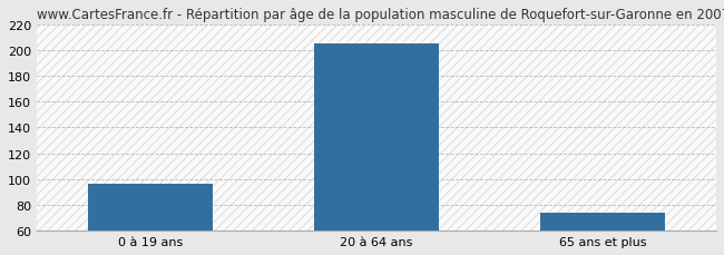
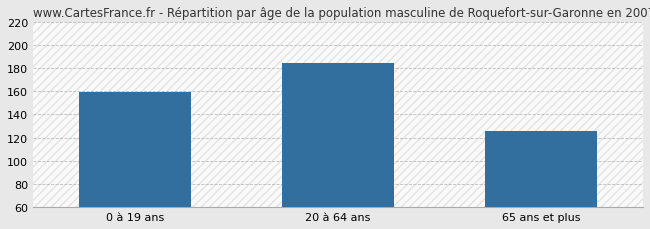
0 à 19 ans: 96 -> 159
20 à 64 ans: 205 -> 184
65 ans et plus: 74 -> 126
